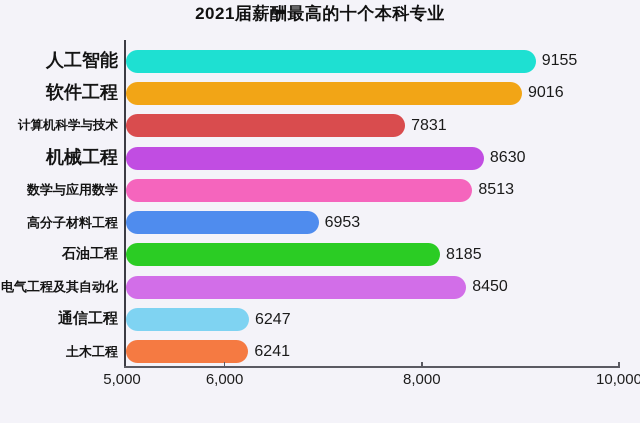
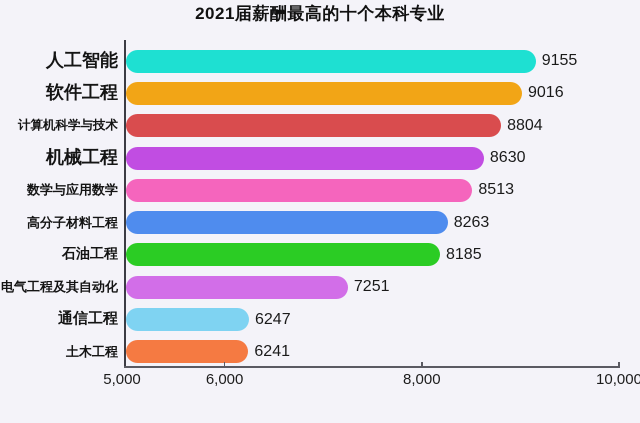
计算机科学与技术: 7831 -> 8804
高分子材料工程: 6953 -> 8263
电气工程及其自动化: 8450 -> 7251
